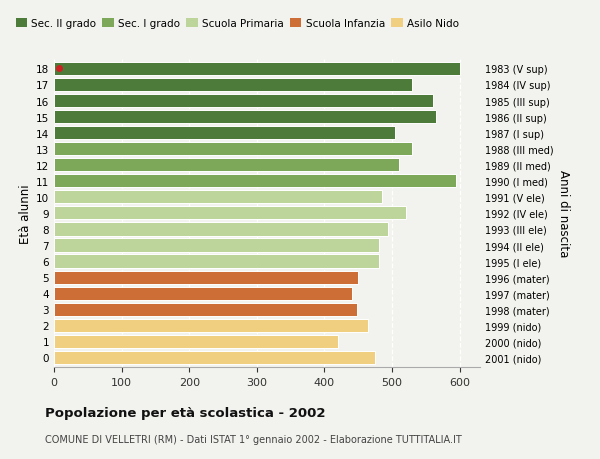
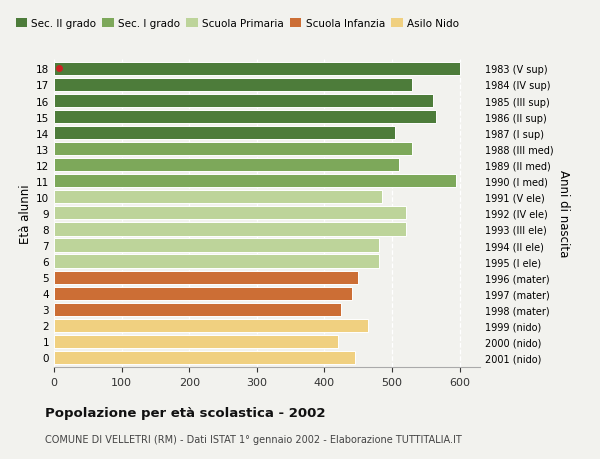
8: 494 -> 520
3: 448 -> 425
0: 474 -> 445
